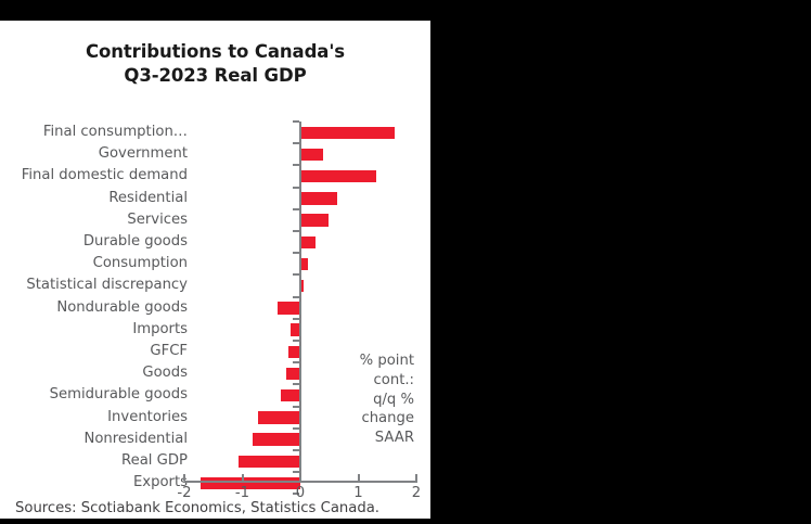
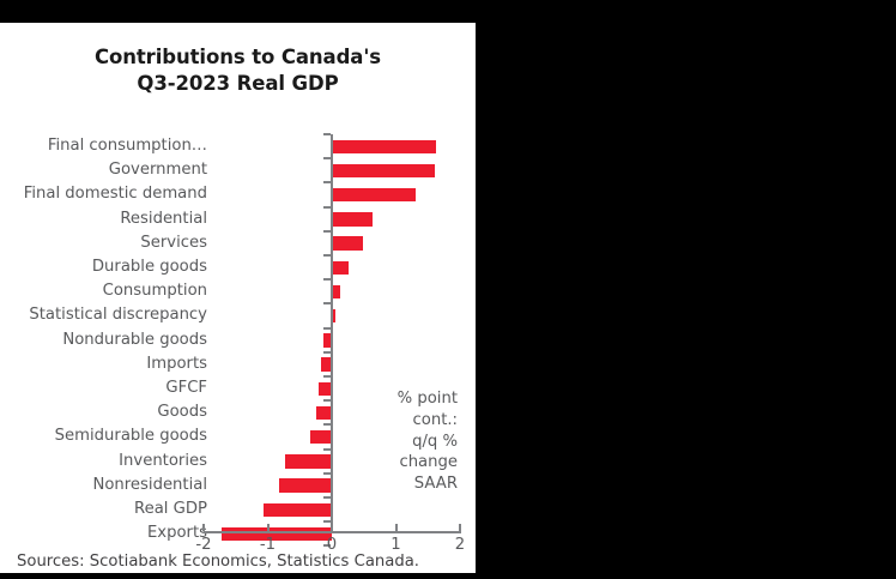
Government: 0.4 -> 1.6
Nondurable goods: -0.4 -> -0.1
